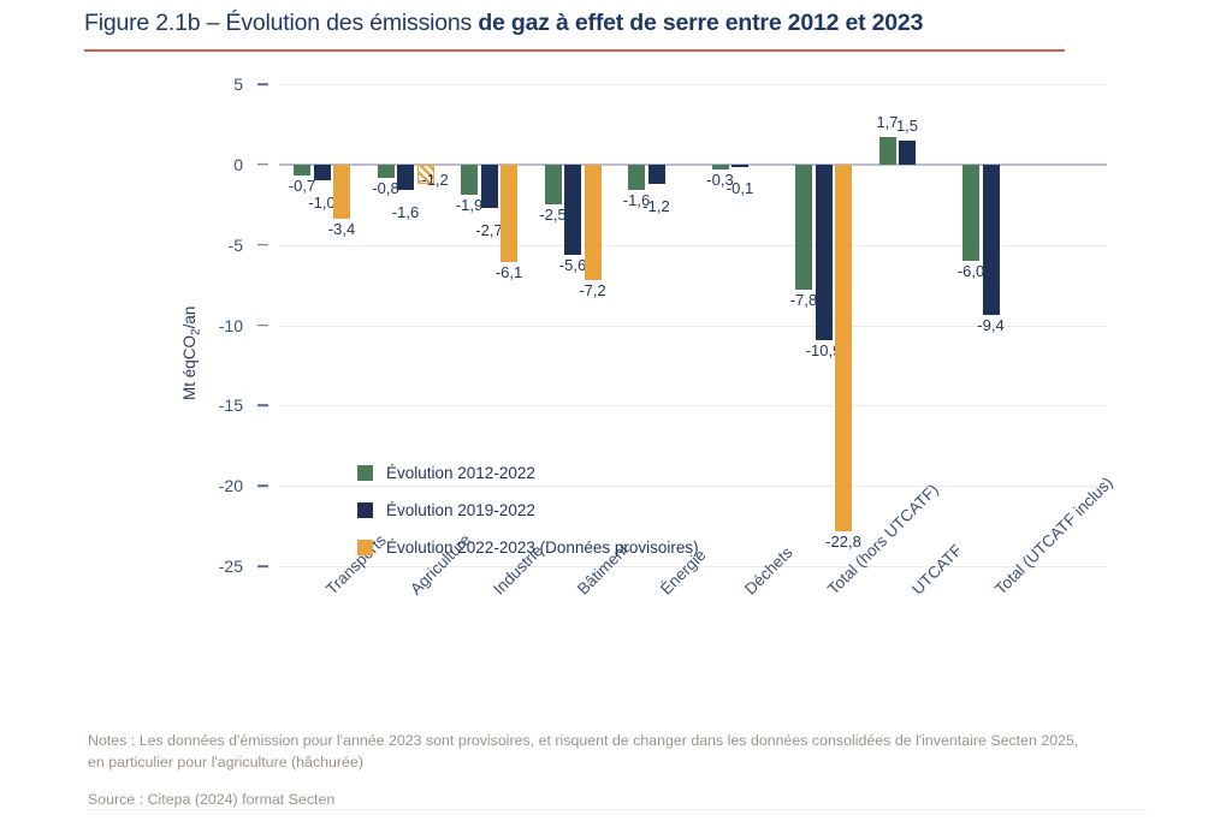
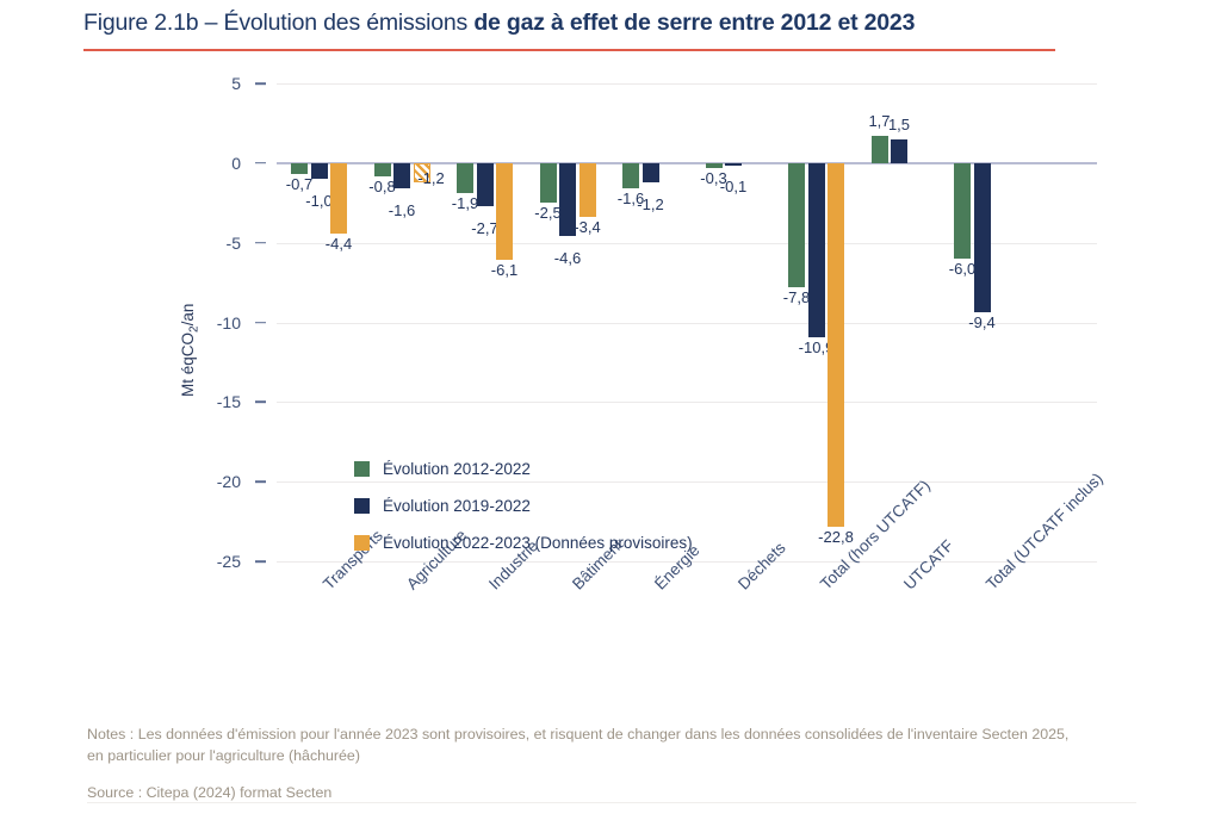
Évolution 2022-2023 (Données provisoires)/Transports: -3,4 -> -4,4
Évolution 2019-2022/Bâtiment: -5,6 -> -4,6
Évolution 2022-2023 (Données provisoires)/Bâtiment: -7,2 -> -3,4
